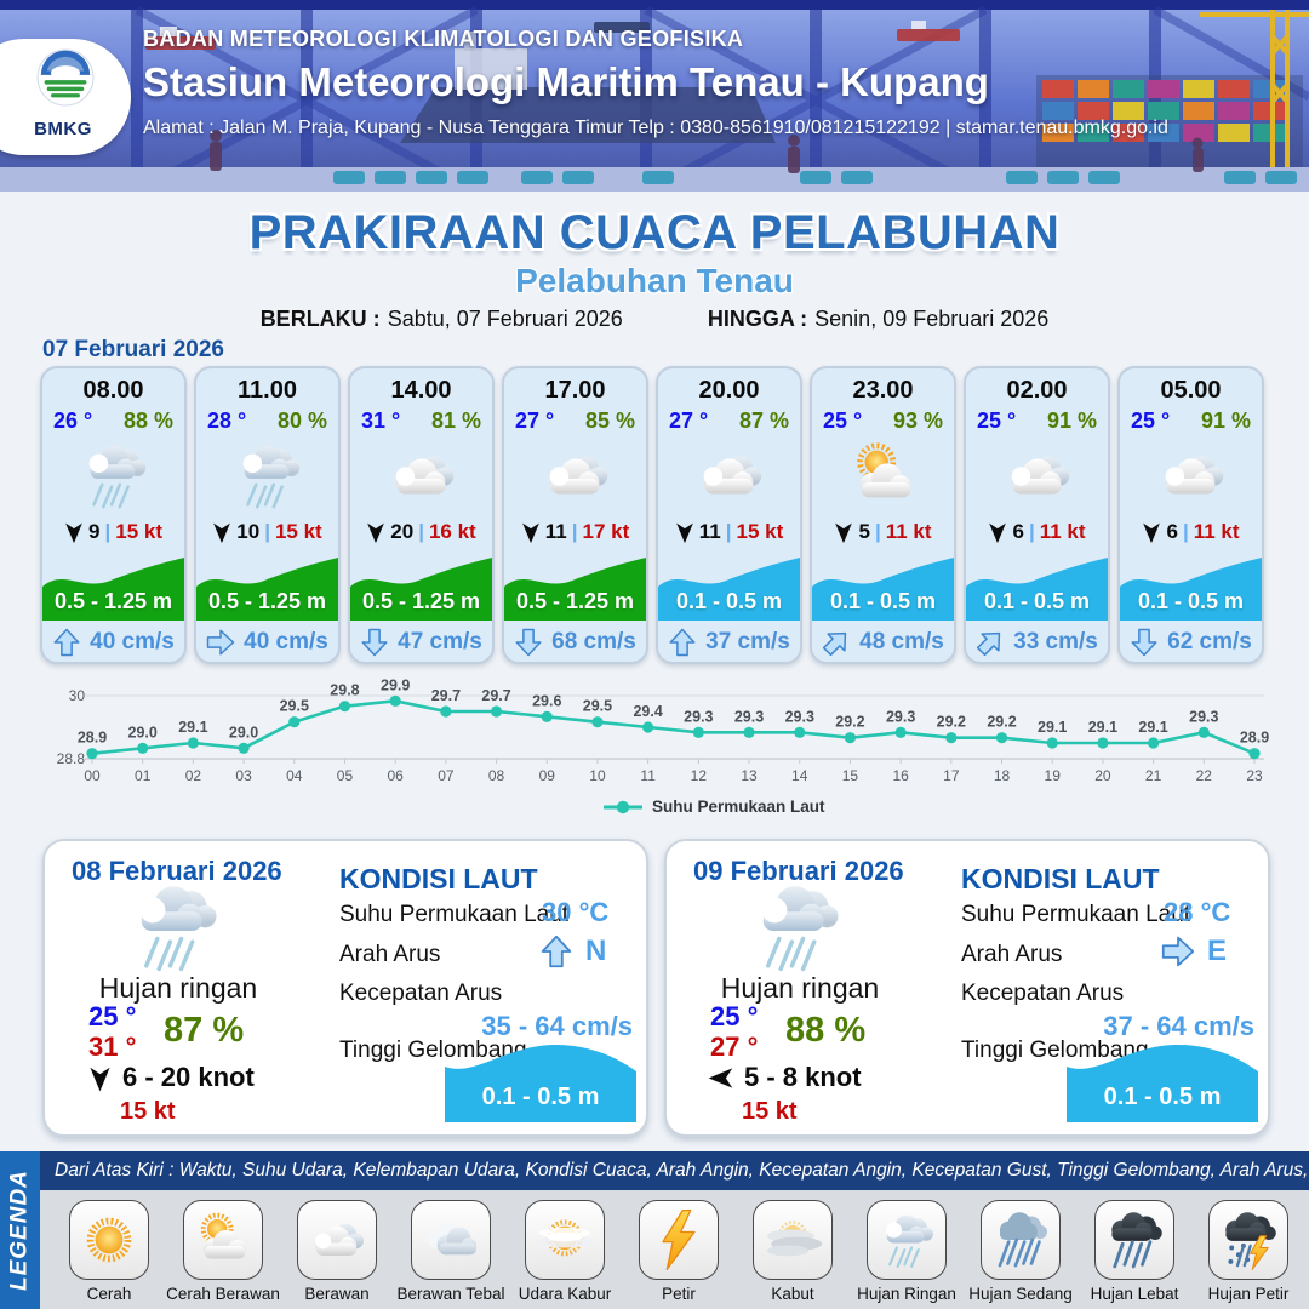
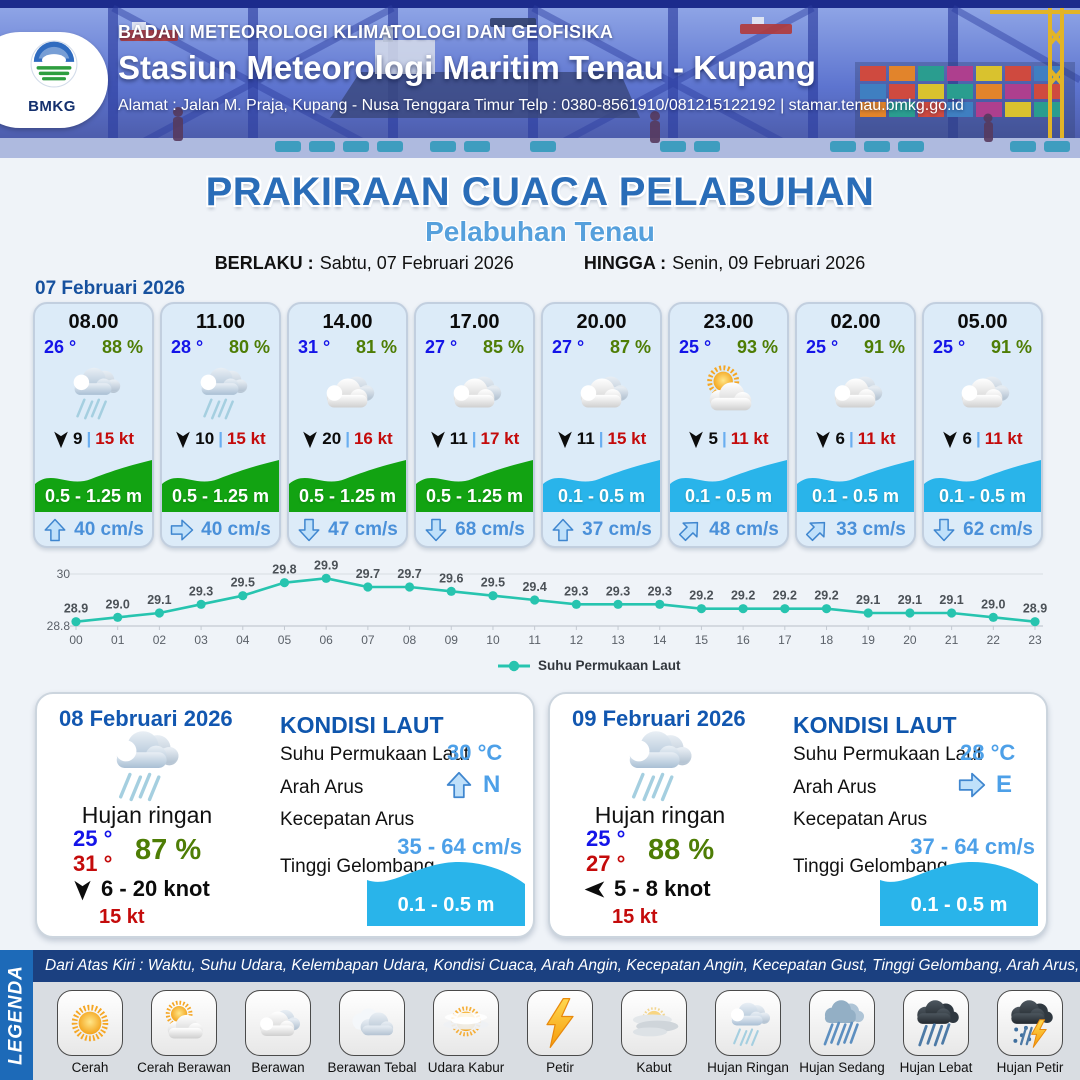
03: 29.0 -> 29.3
16: 29.3 -> 29.2
22: 29.3 -> 29.0
